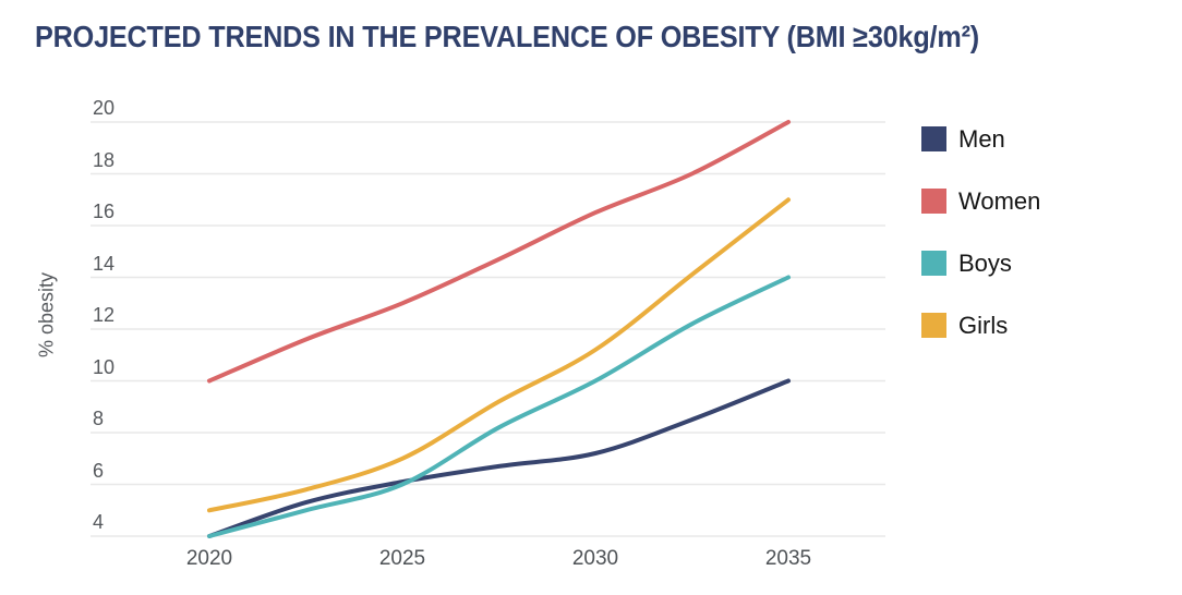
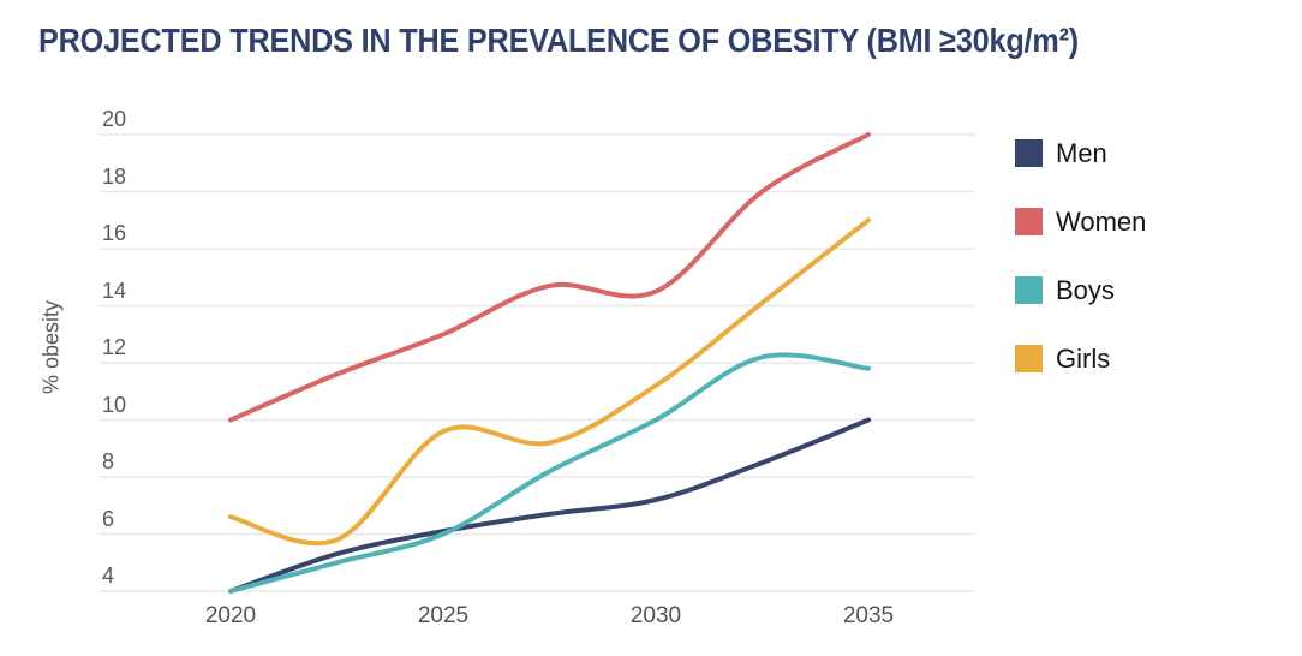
Girls/2020: 5.0 -> 6.6
Girls/2025: 7.0 -> 9.6
Women/2030: 16.5 -> 14.5
Boys/2035: 14.0 -> 11.8
